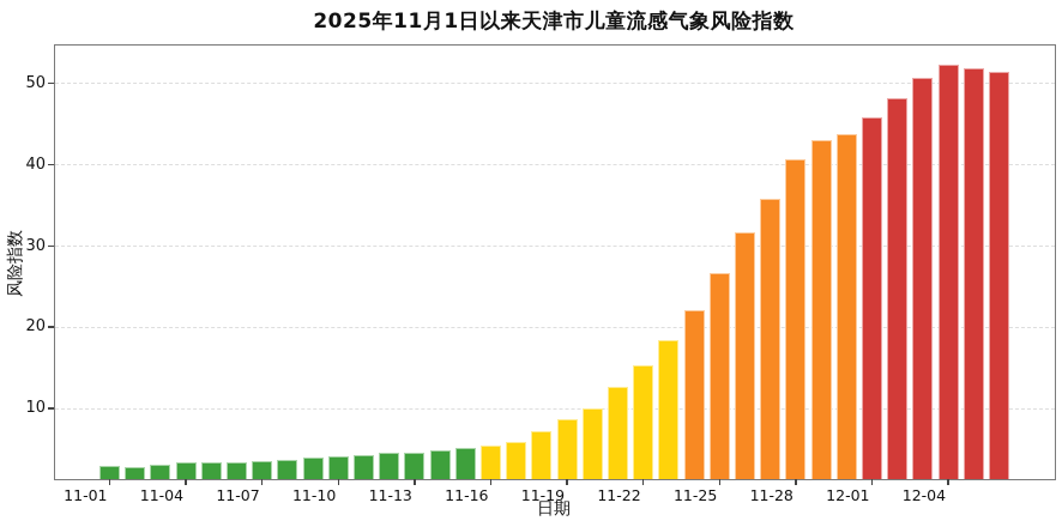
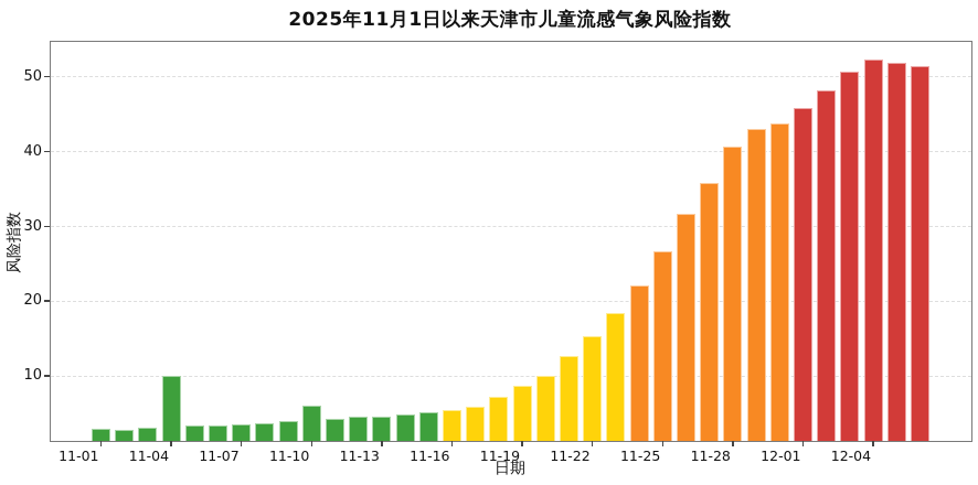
11-04: 3 -> 10
11-10: 4 -> 6
